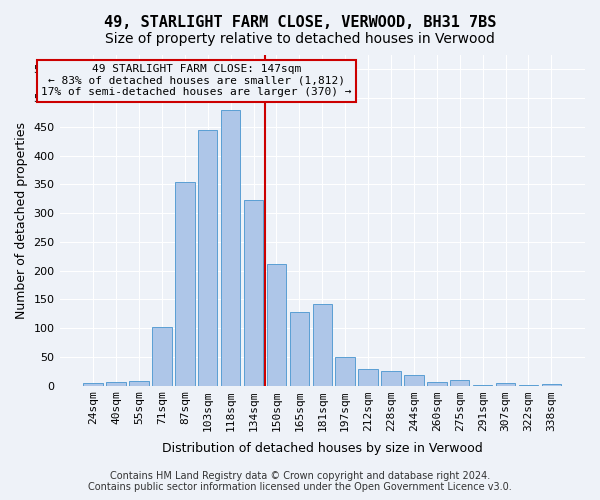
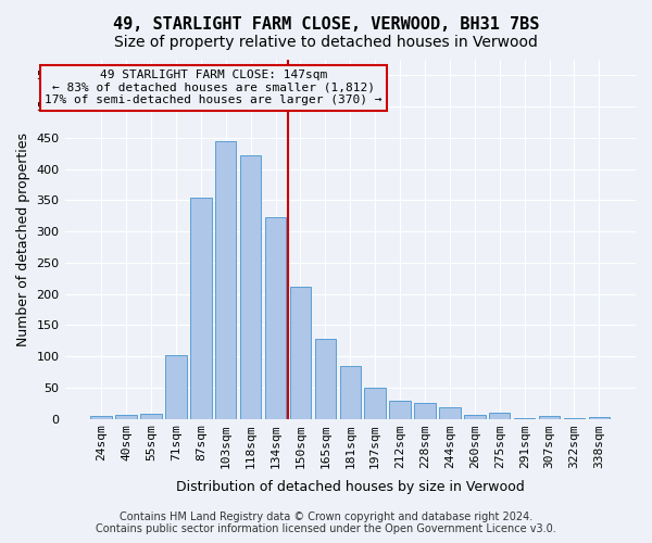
118sqm: 480 -> 422
181sqm: 142 -> 85
